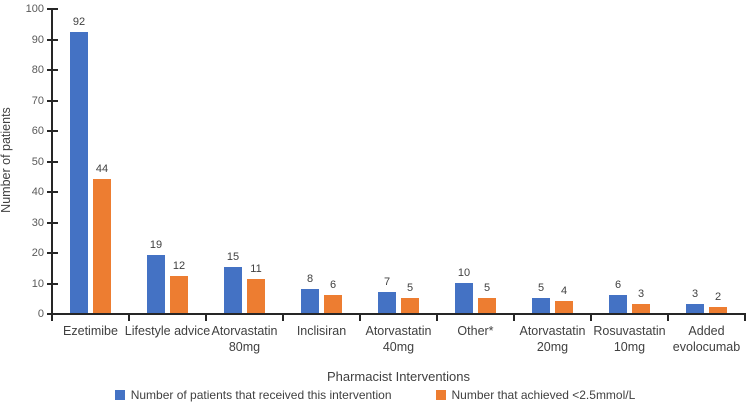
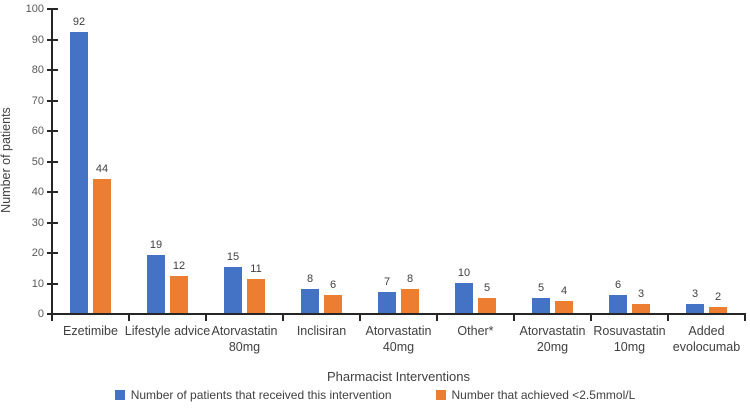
Number that achieved <2.5mmol/L/Atorvastatin 40mg: 5 -> 8
